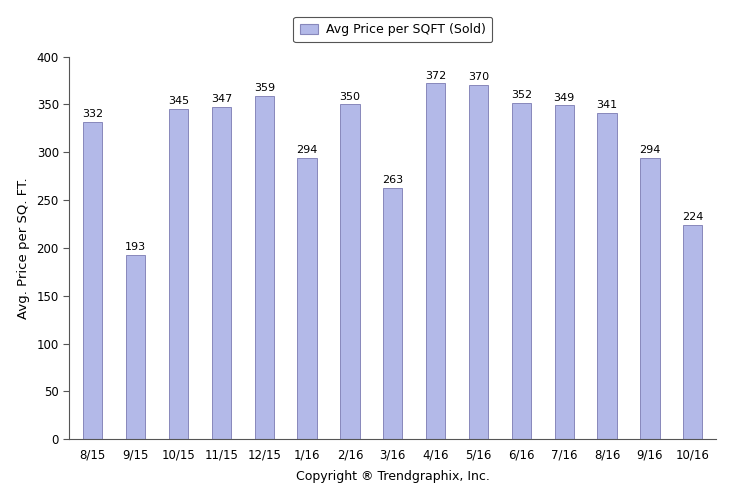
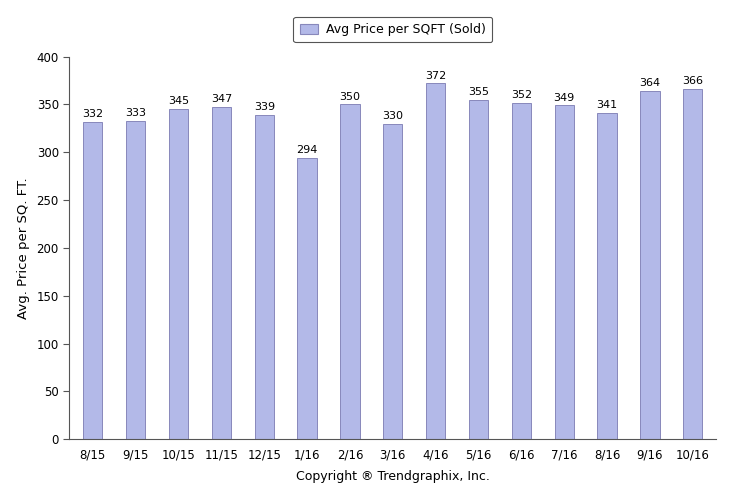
9/15: 193 -> 333
12/15: 359 -> 339
3/16: 263 -> 330
5/16: 370 -> 355
9/16: 294 -> 364
10/16: 224 -> 366
